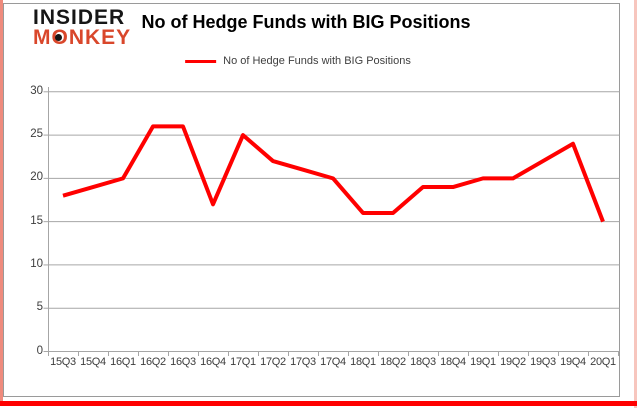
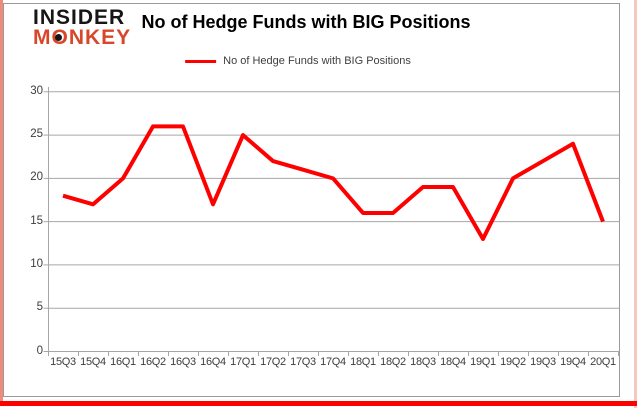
15Q4: 19 -> 17
19Q1: 20 -> 13
